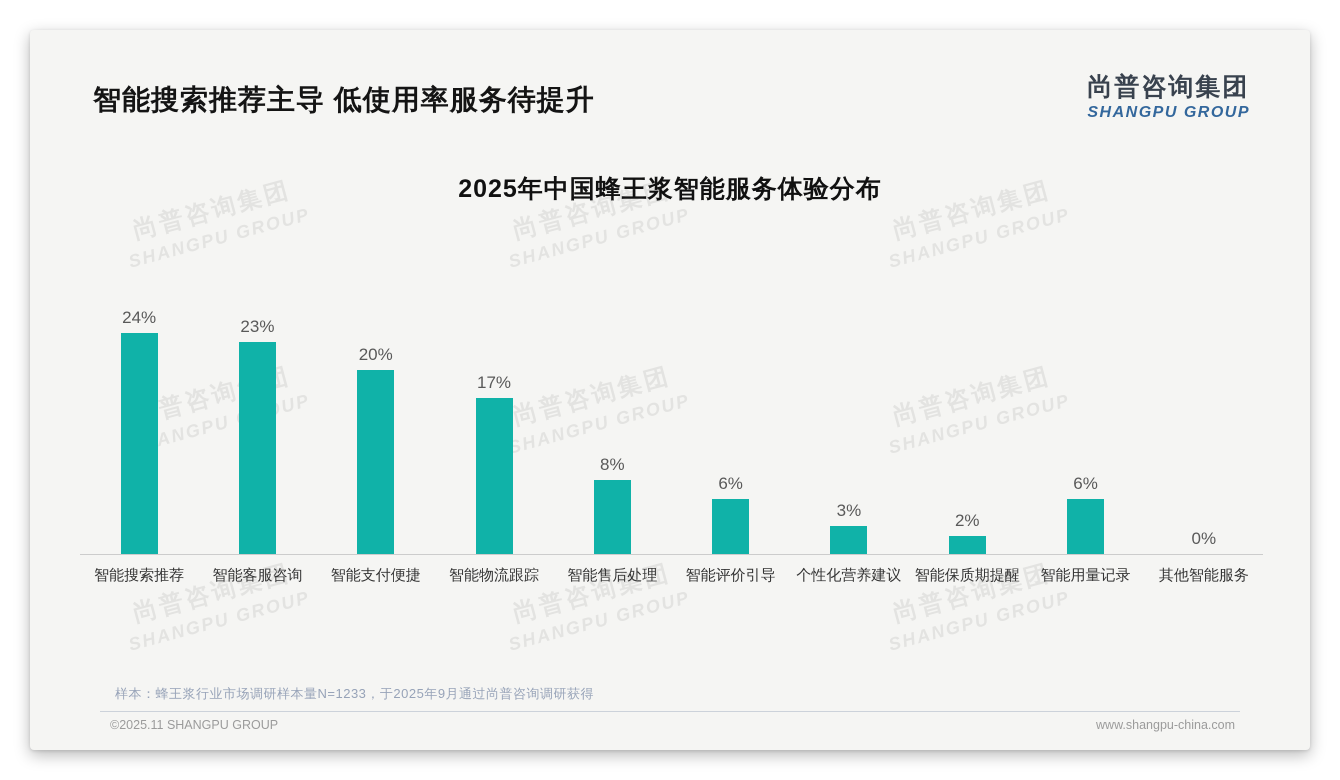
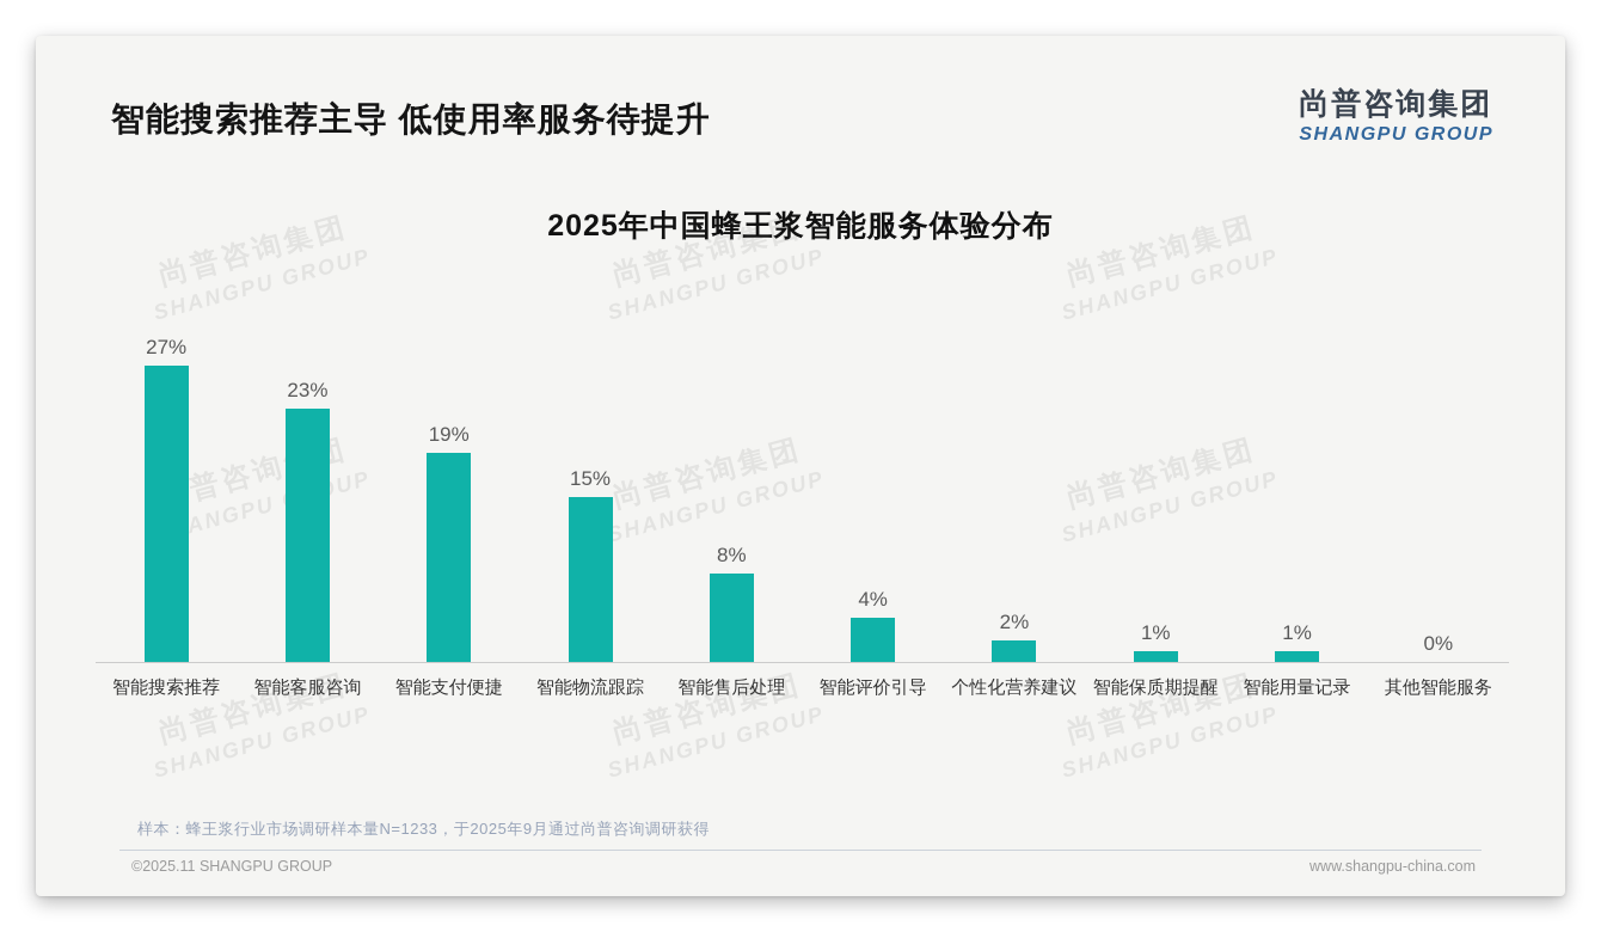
智能搜索推荐: 24% -> 27%
智能支付便捷: 20% -> 19%
智能物流跟踪: 17% -> 15%
智能评价引导: 6% -> 4%
个性化营养建议: 3% -> 2%
智能保质期提醒: 2% -> 1%
智能用量记录: 6% -> 1%
